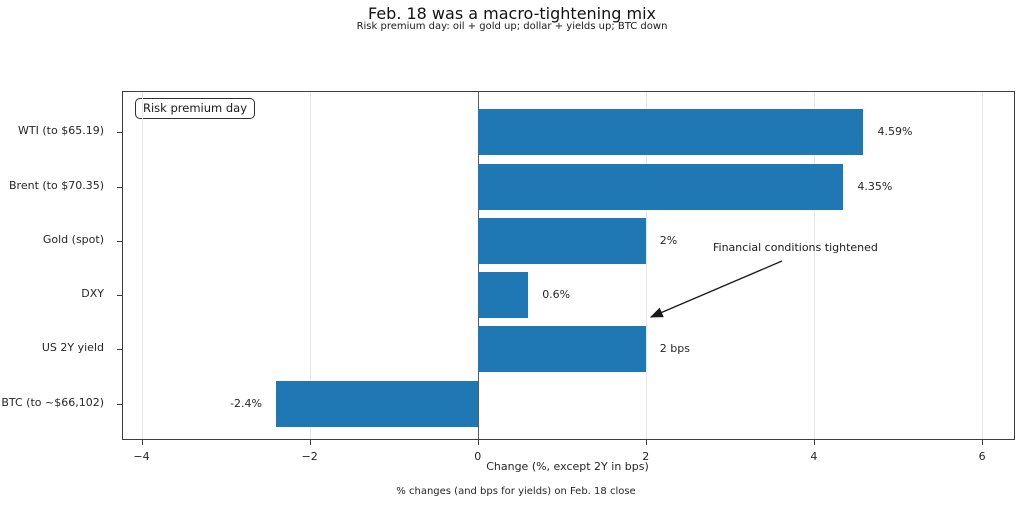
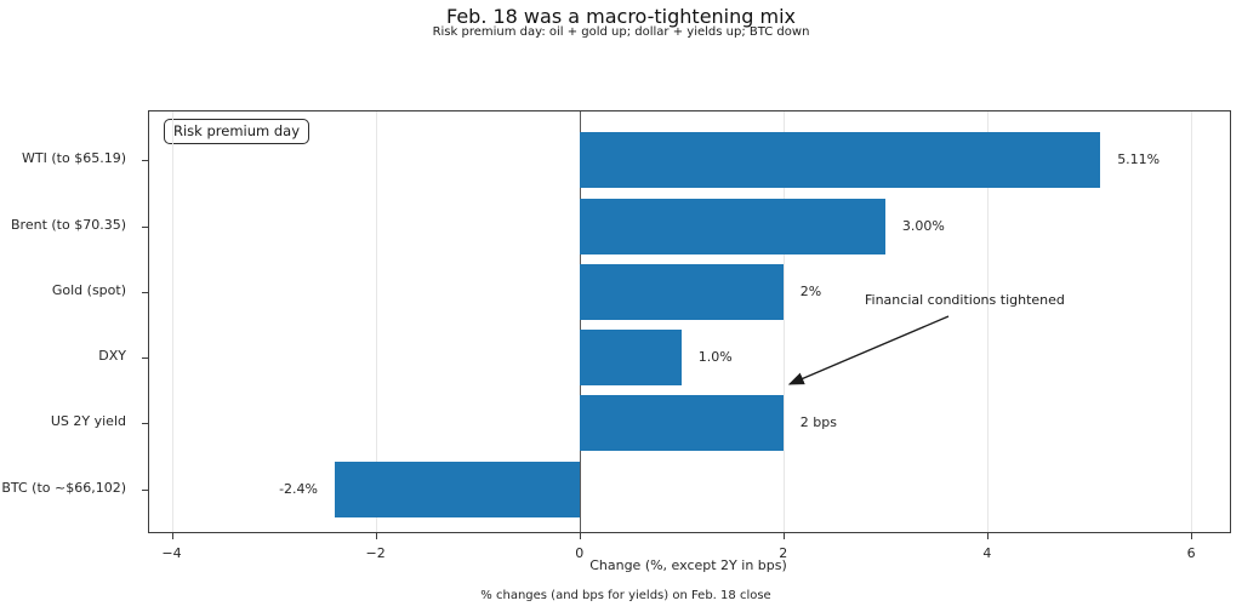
WTI (to $65.19): 4.59% -> 5.11%
Brent (to $70.35): 4.35% -> 3.00%
DXY: 0.6% -> 1.0%
